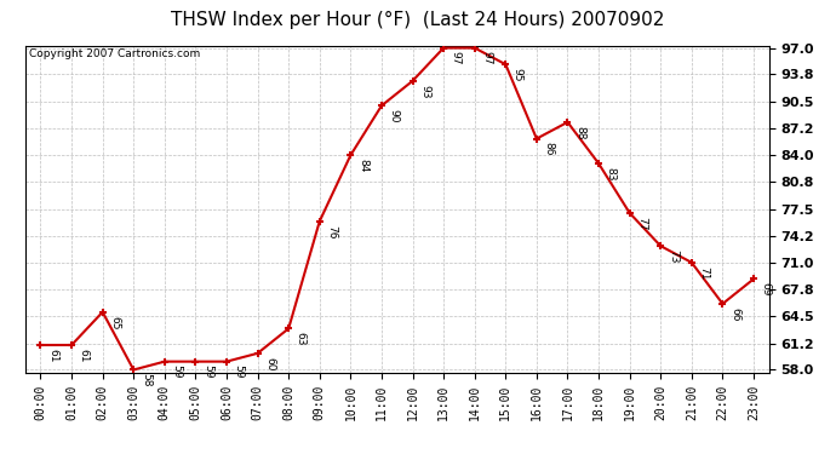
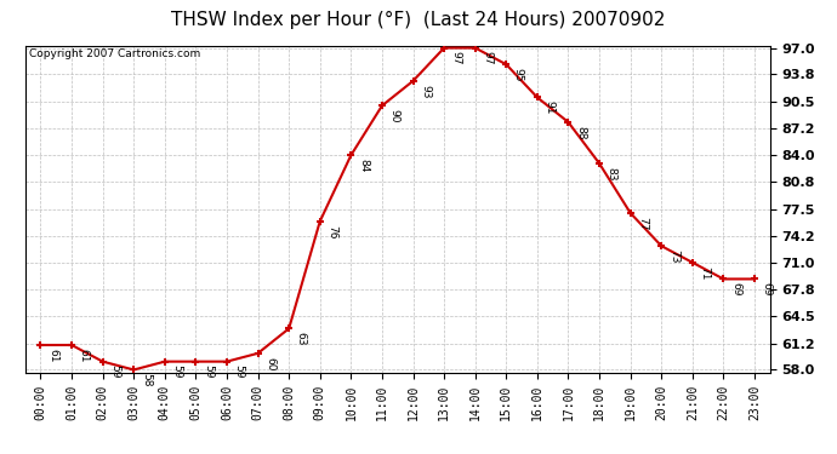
02:00: 65 -> 59
16:00: 86 -> 91
22:00: 66 -> 69
